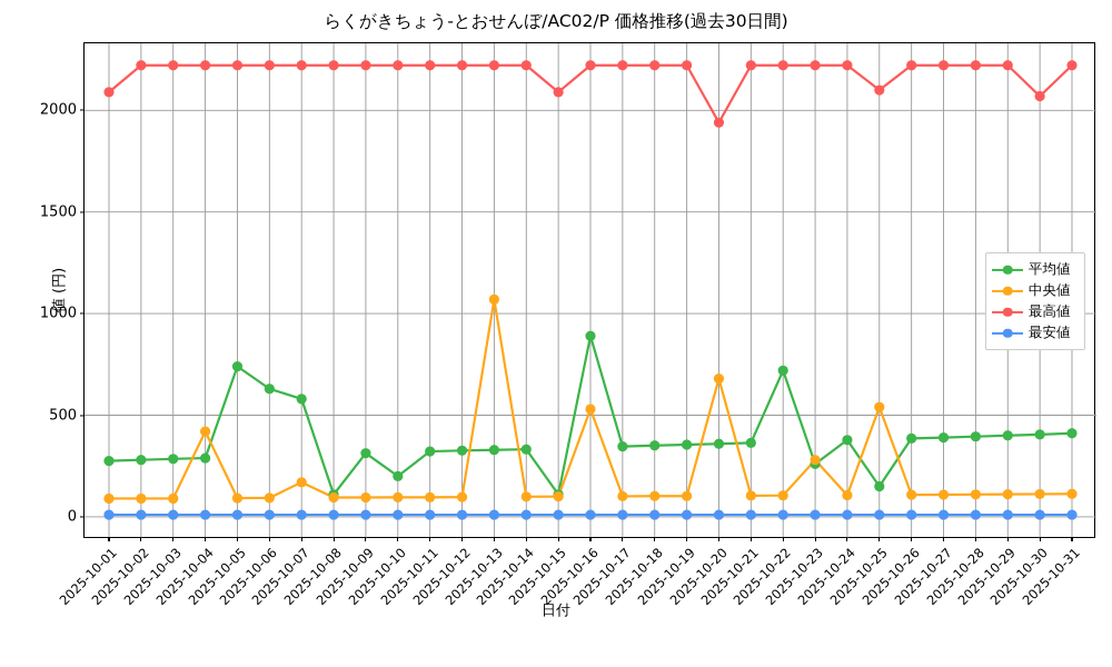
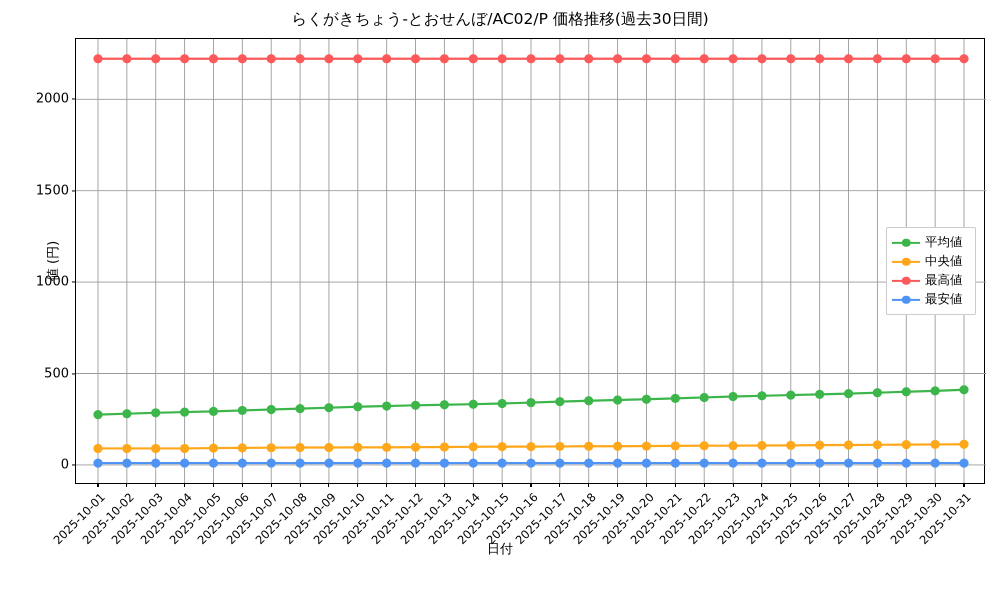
最高値/2025-10-01: 2090 -> 2220
中央値/2025-10-04: 420 -> 90
平均値/2025-10-05: 740 -> 290
平均値/2025-10-06: 630 -> 300
平均値/2025-10-07: 580 -> 300
中央値/2025-10-07: 170 -> 90
平均値/2025-10-08: 110 -> 310
平均値/2025-10-10: 200 -> 320
中央値/2025-10-13: 1070 -> 100
平均値/2025-10-15: 110 -> 340
最高値/2025-10-15: 2090 -> 2220
平均値/2025-10-16: 890 -> 340
中央値/2025-10-16: 530 -> 100
中央値/2025-10-20: 680 -> 100
最高値/2025-10-20: 1940 -> 2220
平均値/2025-10-22: 720 -> 370
平均値/2025-10-23: 260 -> 370
中央値/2025-10-23: 280 -> 100
平均値/2025-10-25: 150 -> 380
中央値/2025-10-25: 540 -> 110
最高値/2025-10-25: 2100 -> 2220
最高値/2025-10-30: 2070 -> 2220
